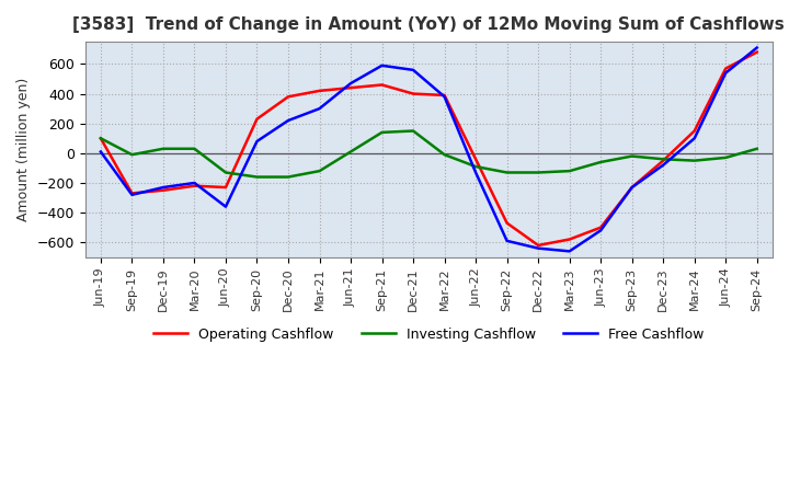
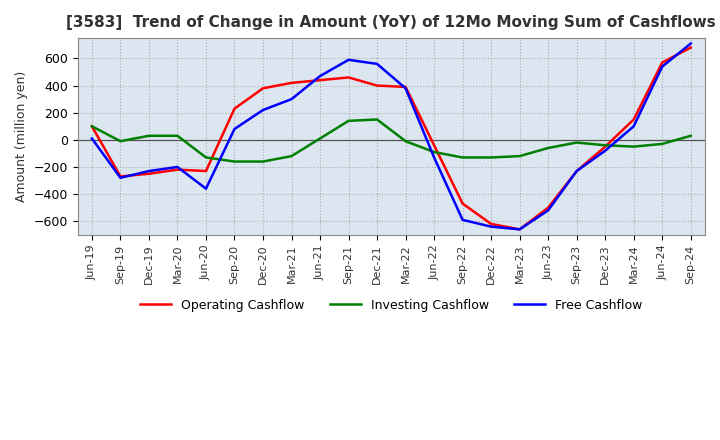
Operating Cashflow/Mar-23: -580 -> -660
